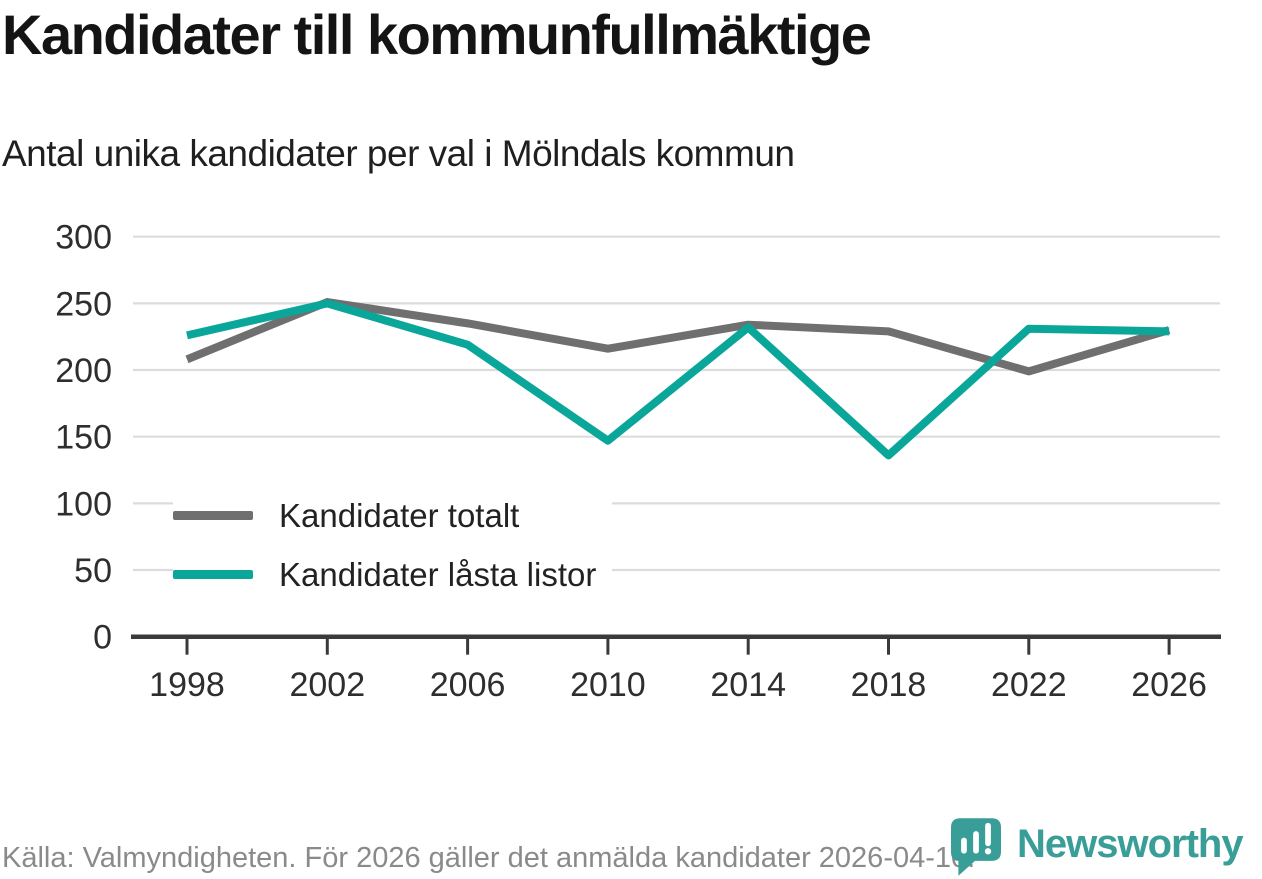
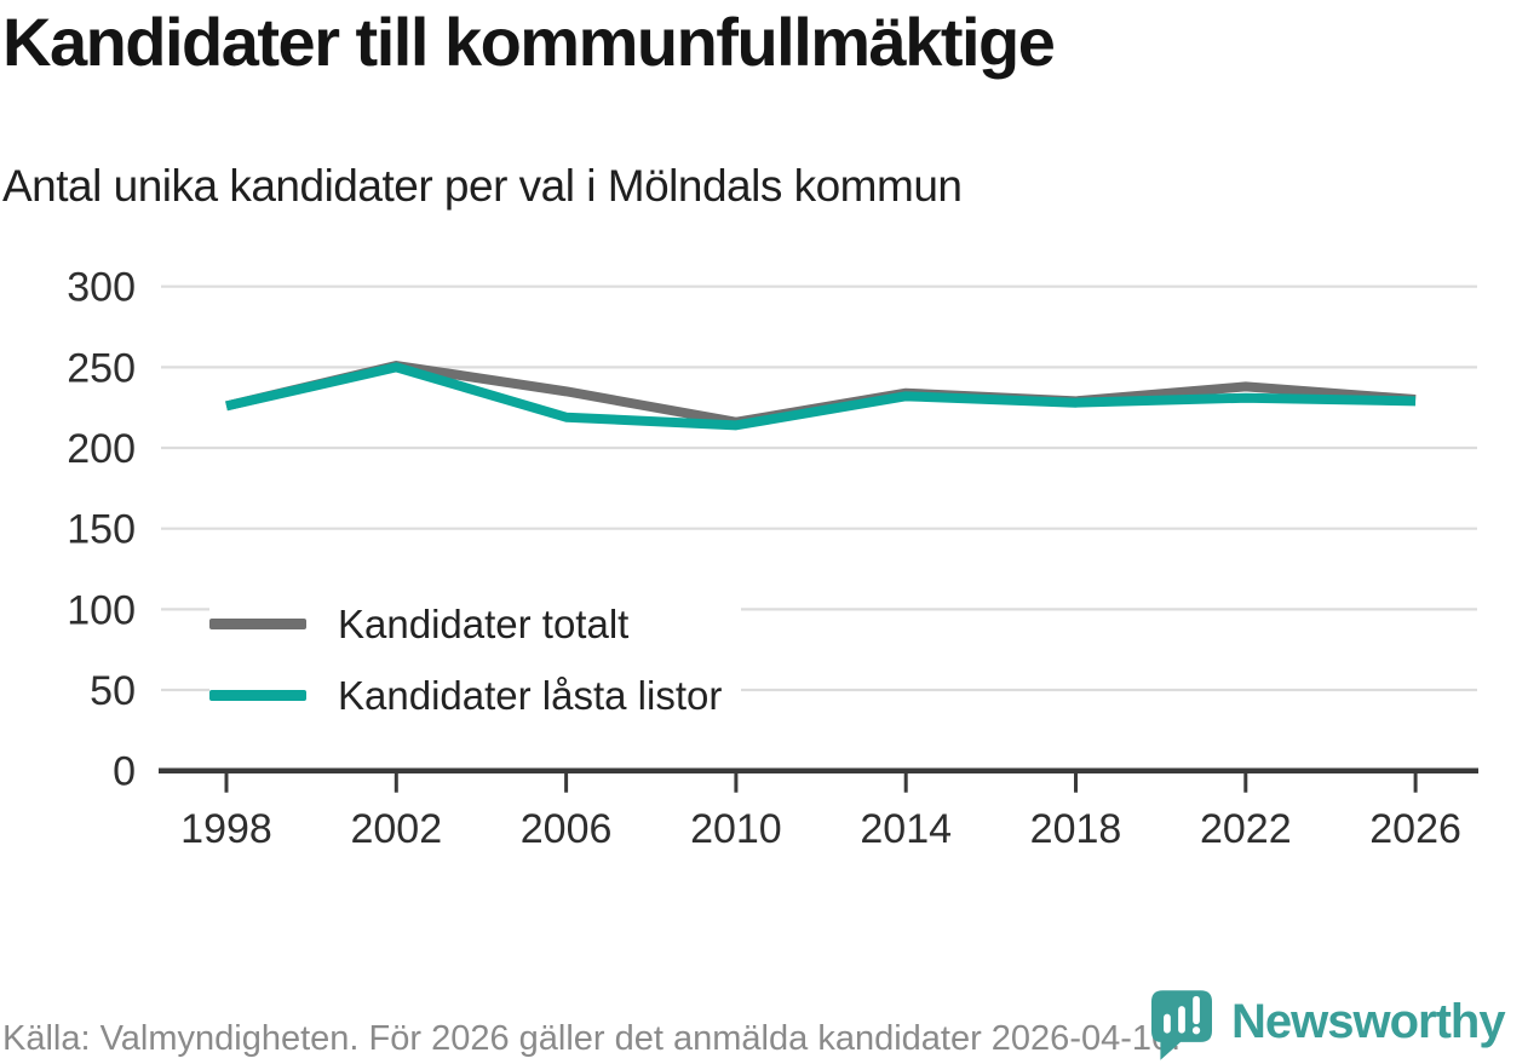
Kandidater totalt/1998: 208 -> 226
Kandidater låsta listor/2010: 147 -> 214
Kandidater låsta listor/2018: 136 -> 228
Kandidater totalt/2022: 199 -> 238
